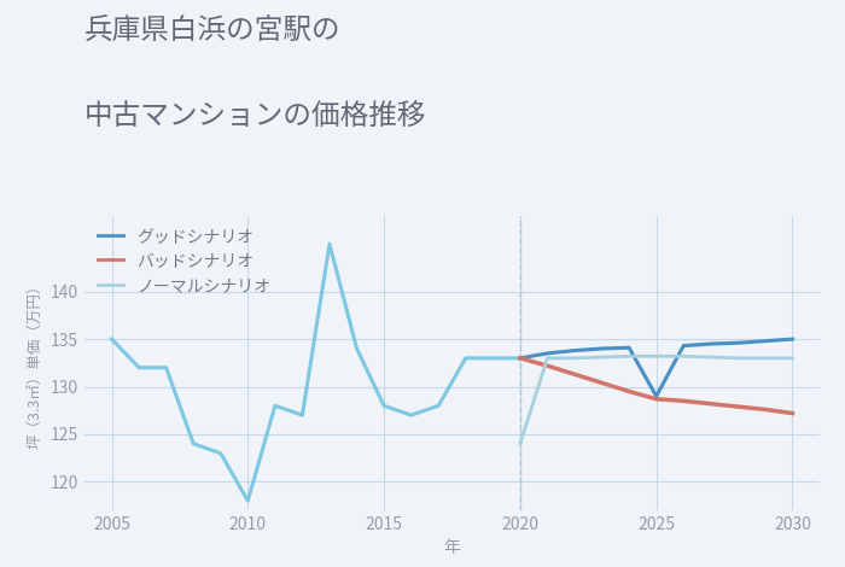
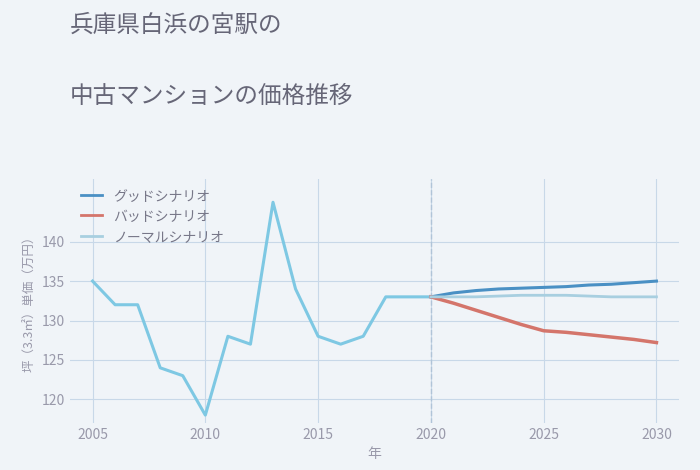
ノーマルシナリオ/2020: 124.0 -> 133.0
グッドシナリオ/2025: 129.0 -> 134.2
